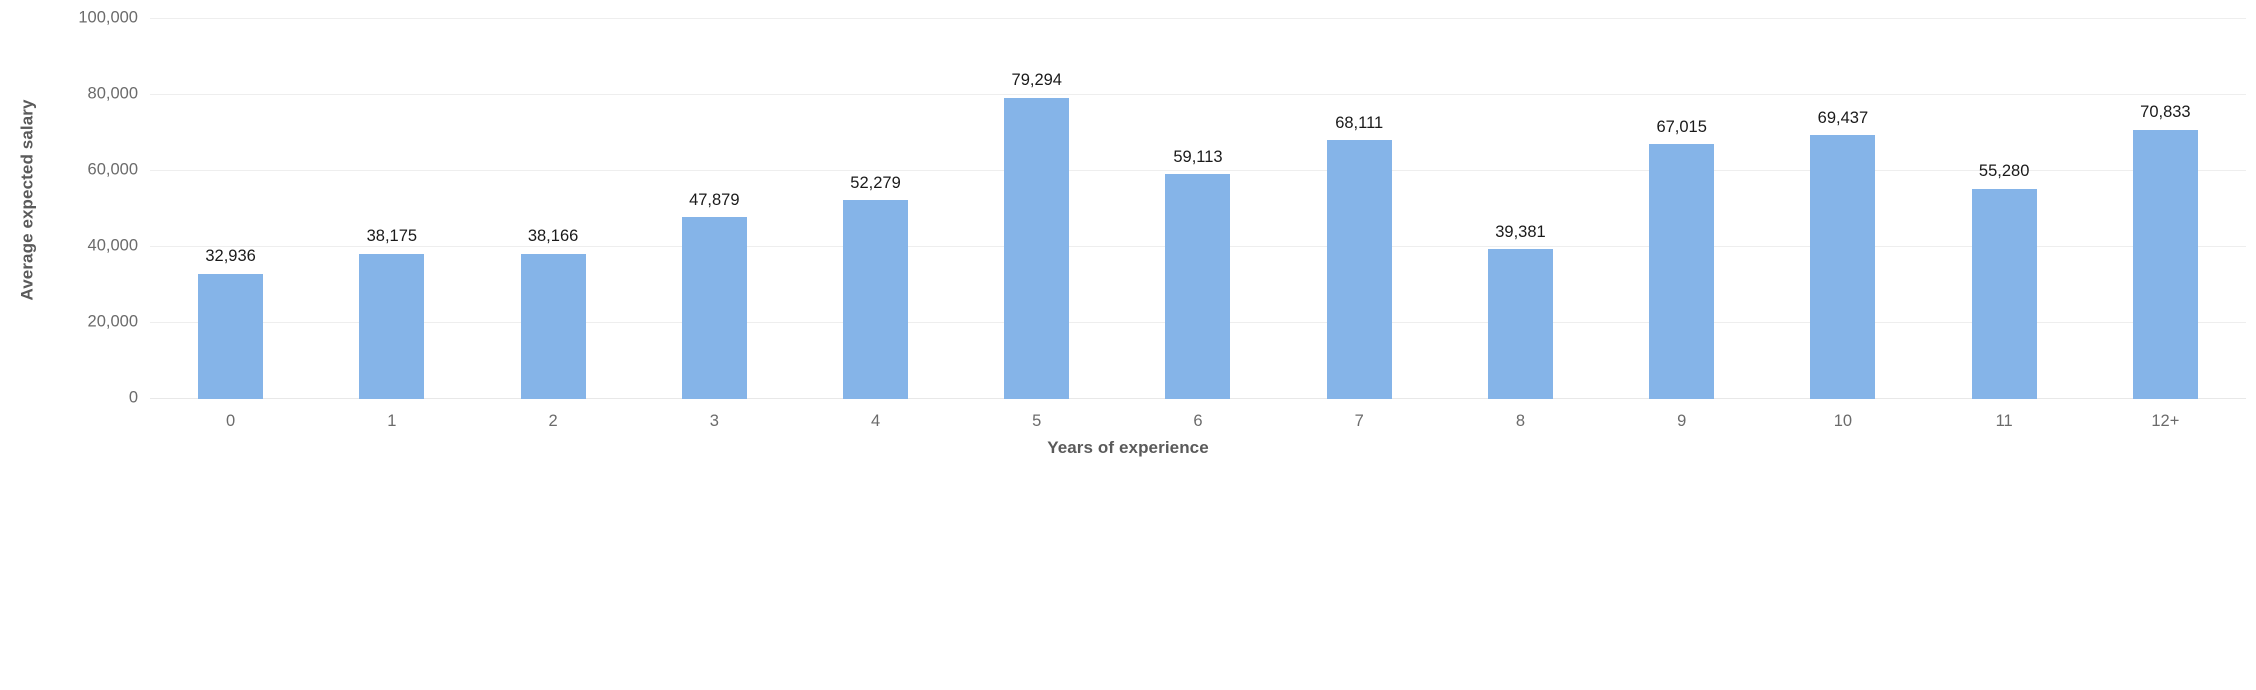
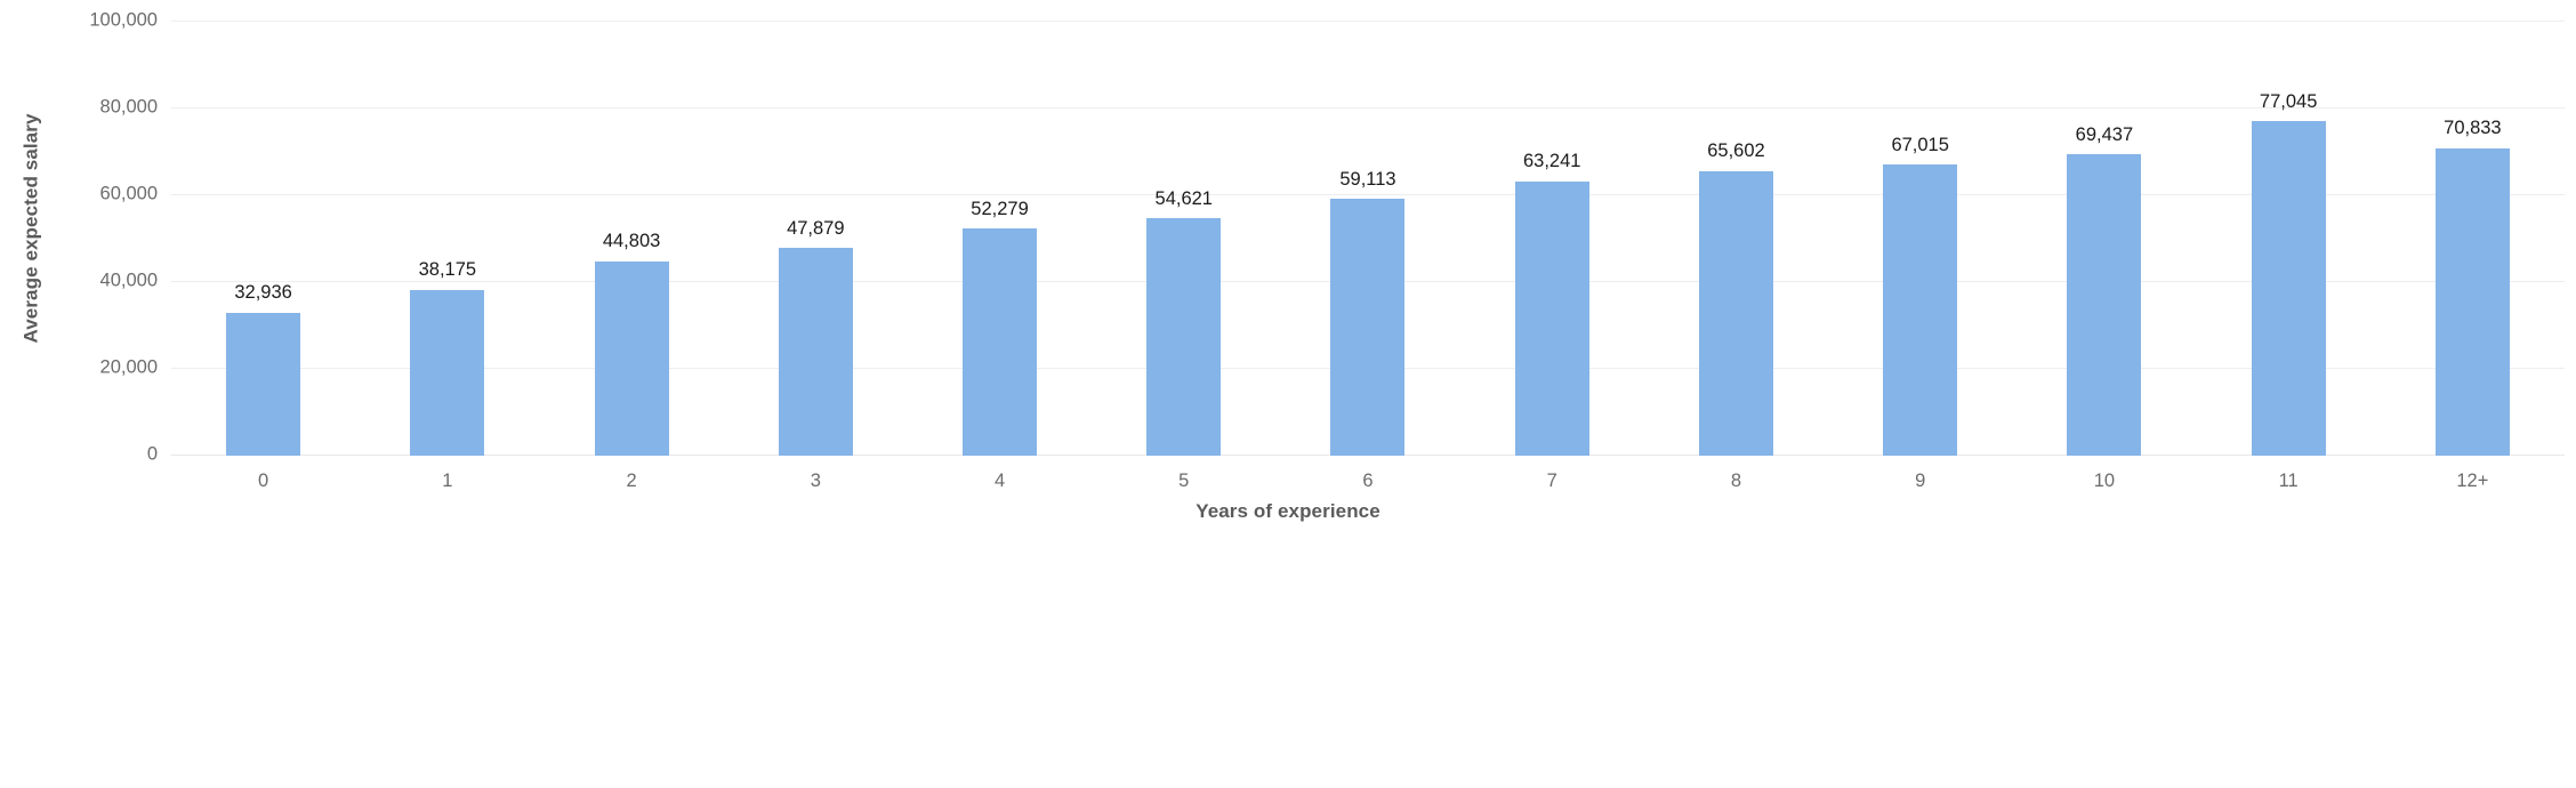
2: 38,166 -> 44,803
5: 79,294 -> 54,621
7: 68,111 -> 63,241
8: 39,381 -> 65,602
11: 55,280 -> 77,045
